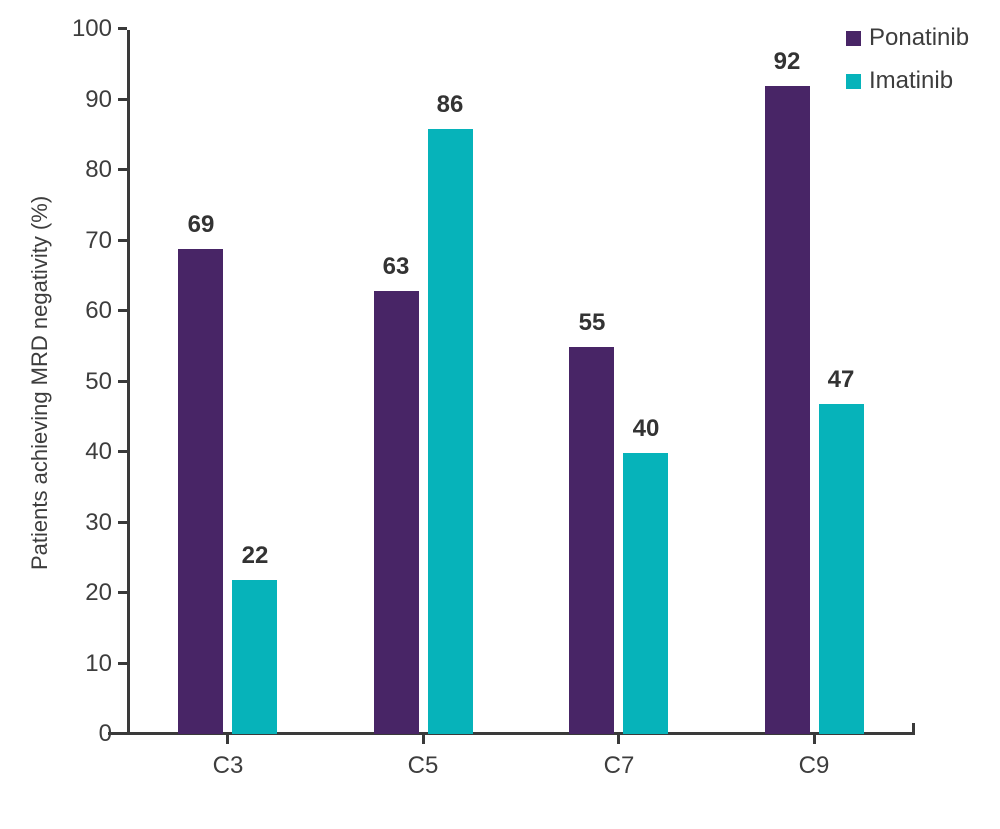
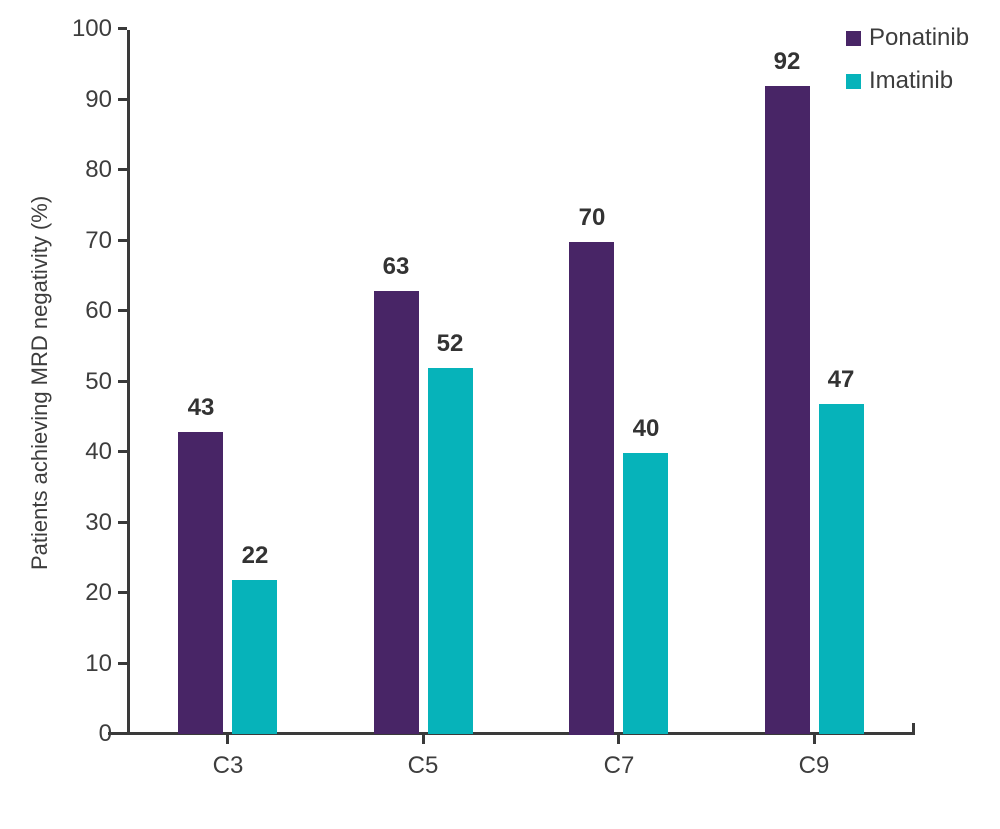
Ponatinib/C3: 69 -> 43
Imatinib/C5: 86 -> 52
Ponatinib/C7: 55 -> 70
